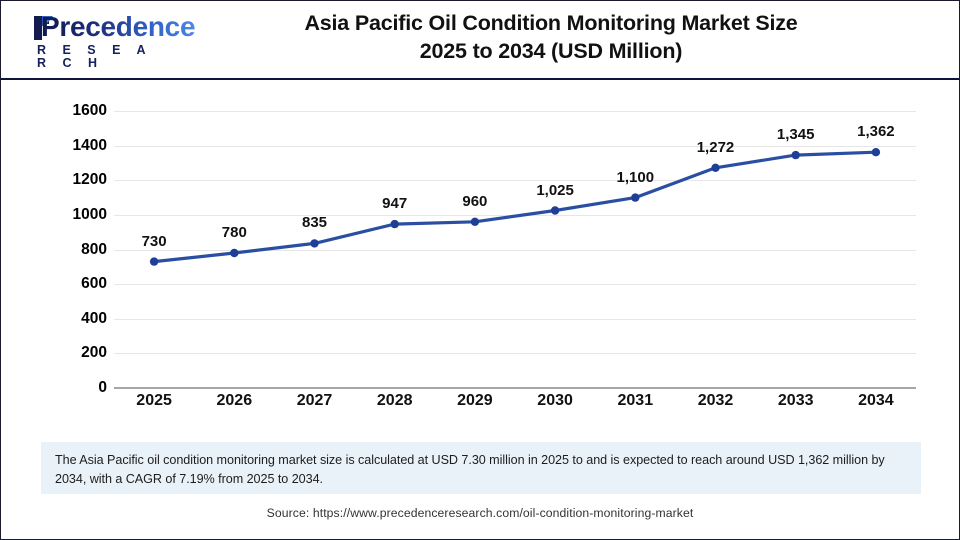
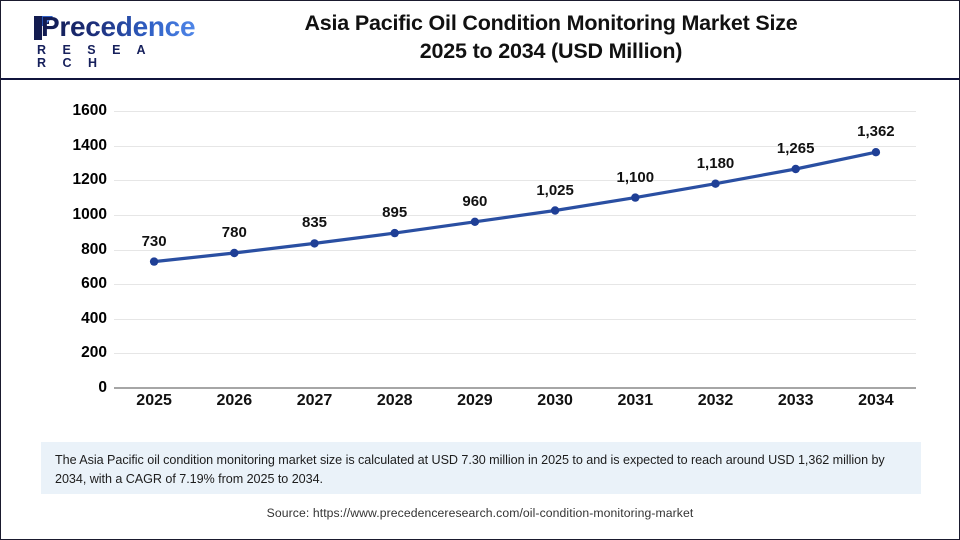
2028: 947 -> 895
2032: 1,272 -> 1,180
2033: 1,345 -> 1,265
